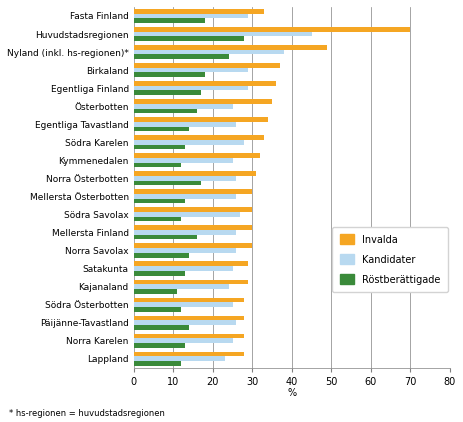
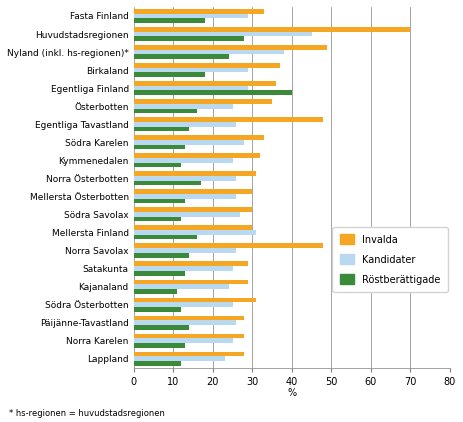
Röstberättigade/Egentliga Finland: 17 -> 40
Invalda/Egentliga Tavastland: 34 -> 48
Kandidater/Mellersta Finland: 26 -> 31
Invalda/Norra Savolax: 30 -> 48
Invalda/Södra Österbotten: 28 -> 31
